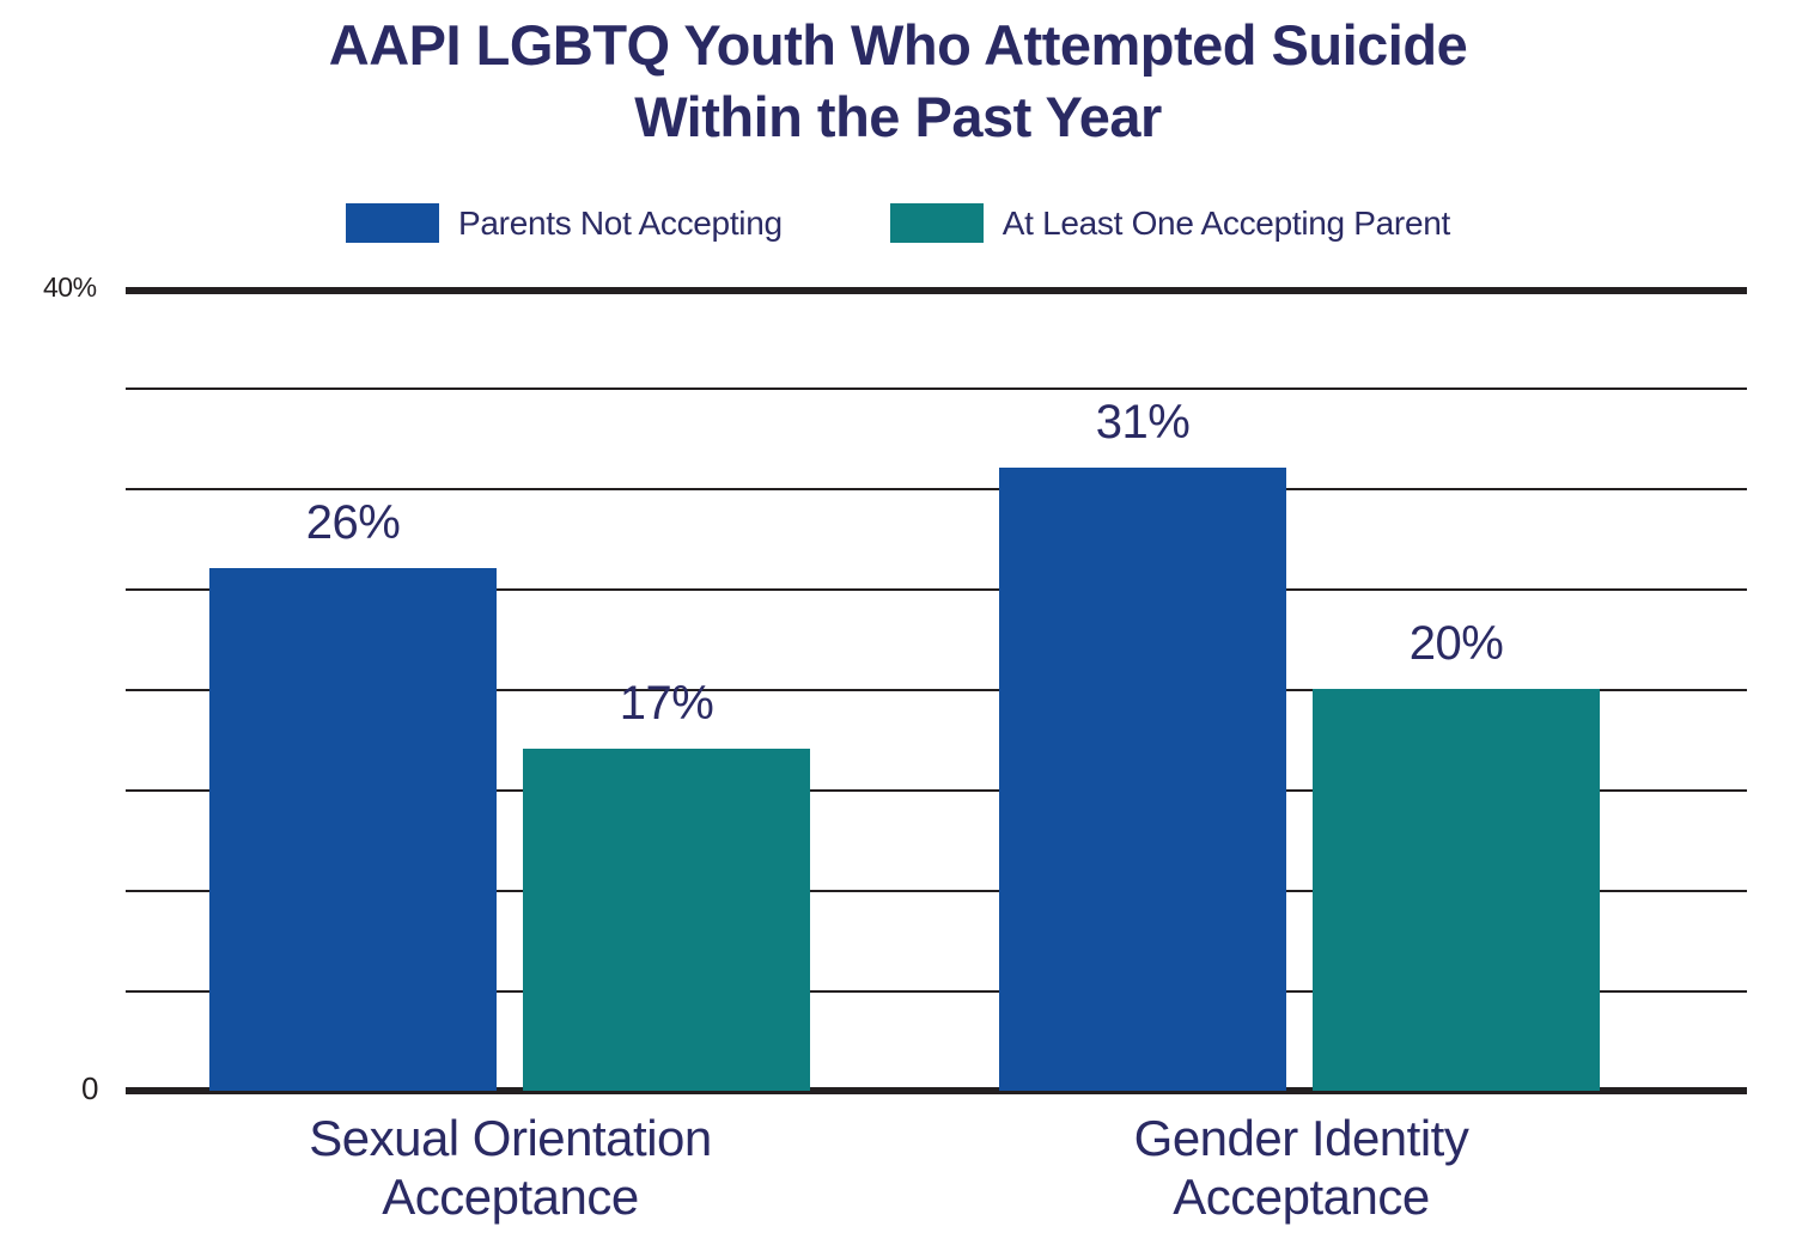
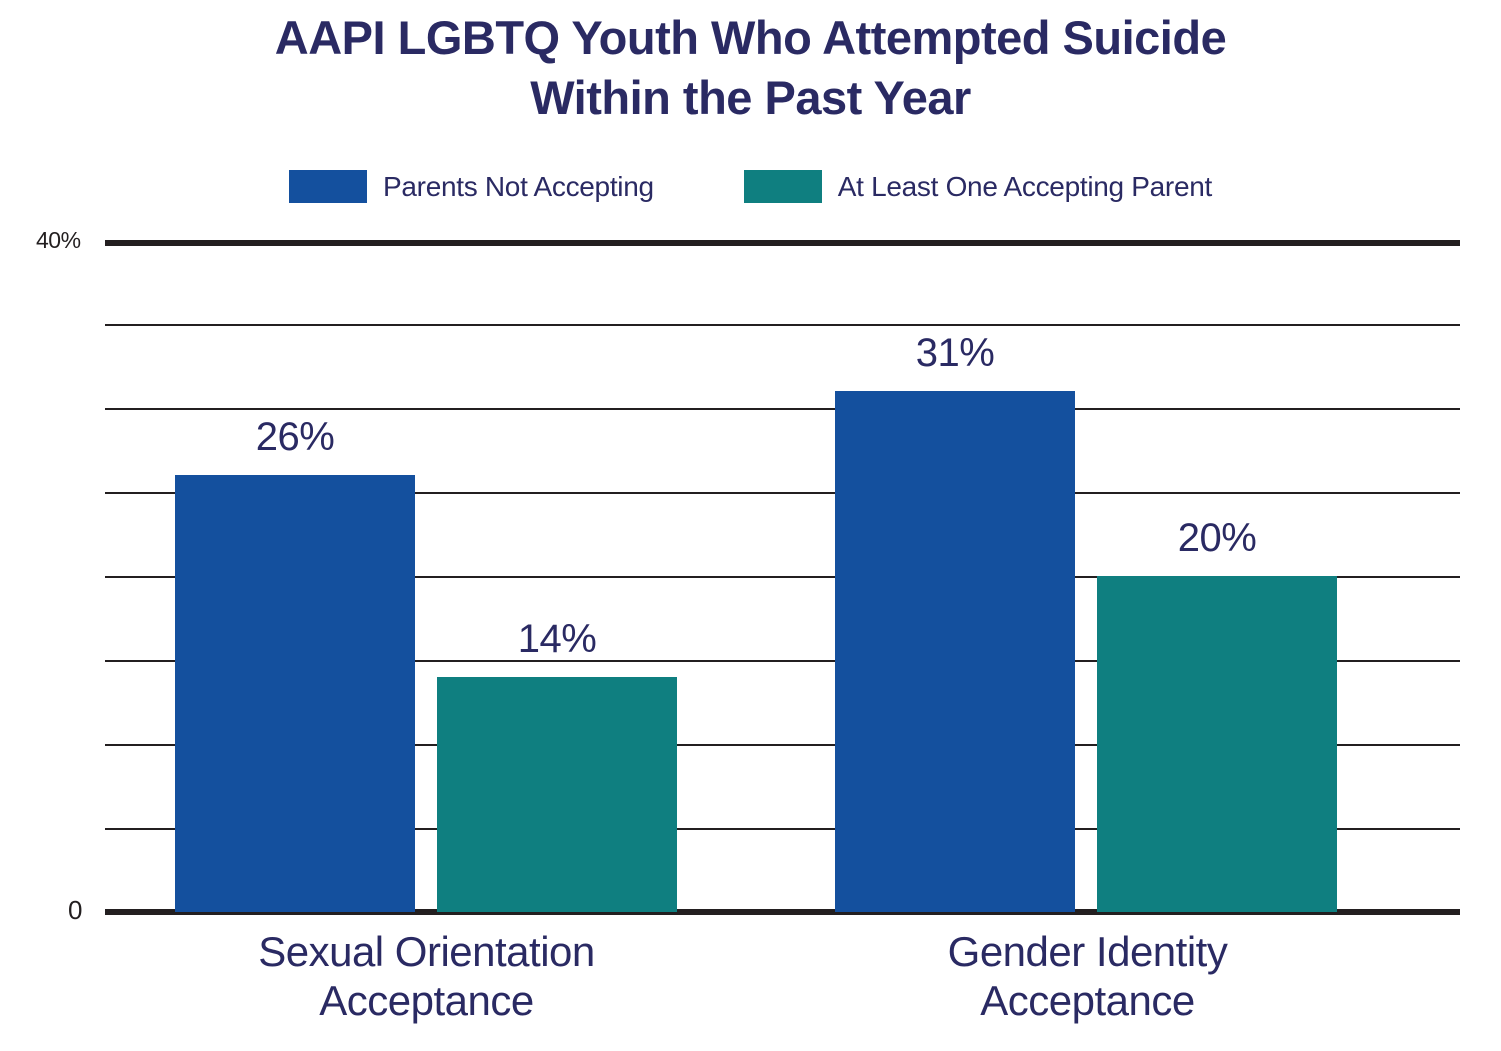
At Least One Accepting Parent/Sexual Orientation Acceptance: 17% -> 14%
